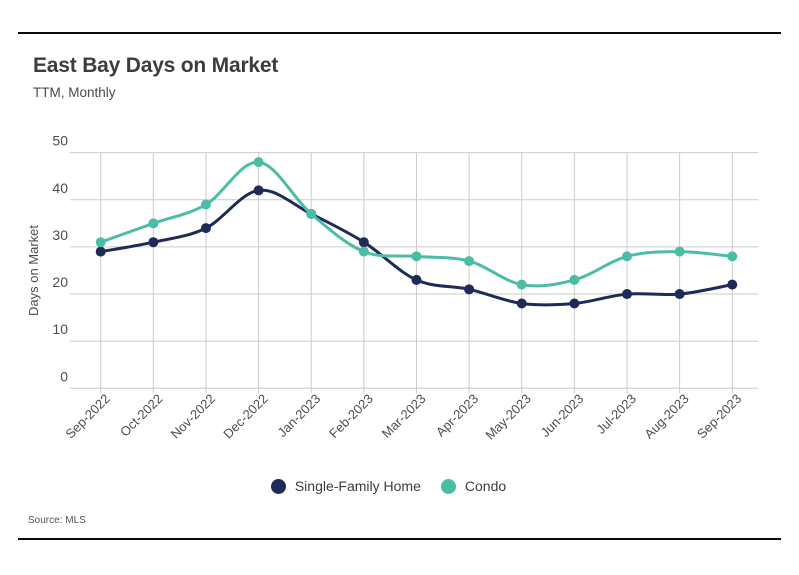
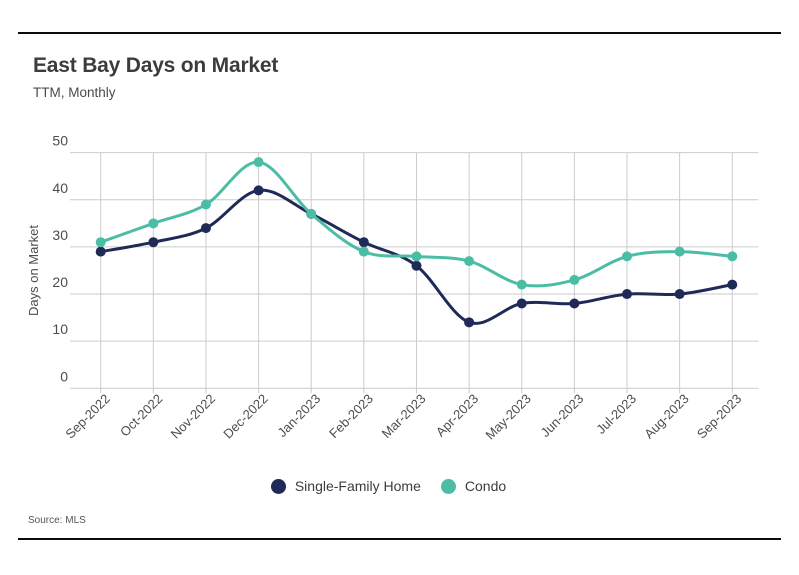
Single-Family Home/Mar-2023: 23 -> 26
Single-Family Home/Apr-2023: 21 -> 14
